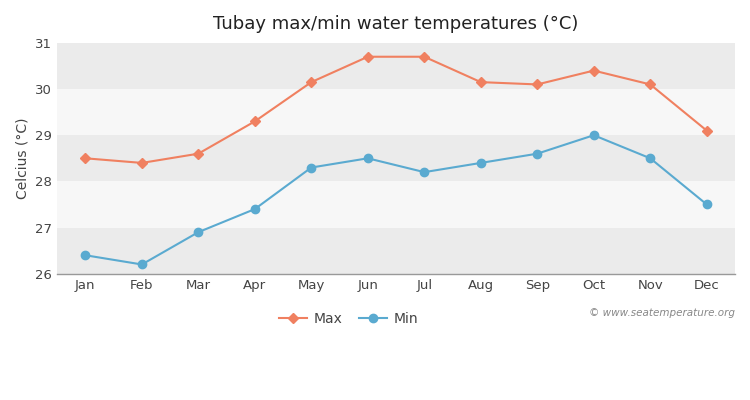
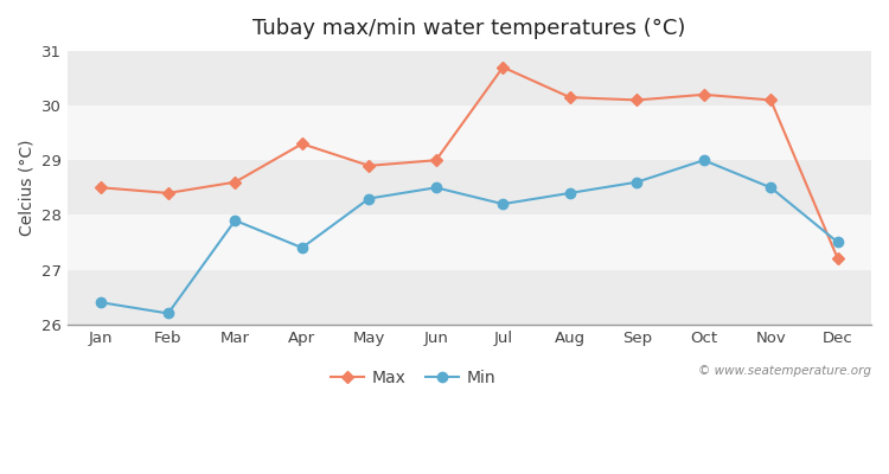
Min/Mar: 26.9 -> 27.9
Max/May: 30.15 -> 28.90
Max/Jun: 30.70 -> 29.00
Max/Oct: 30.40 -> 30.20
Max/Dec: 29.10 -> 27.20
